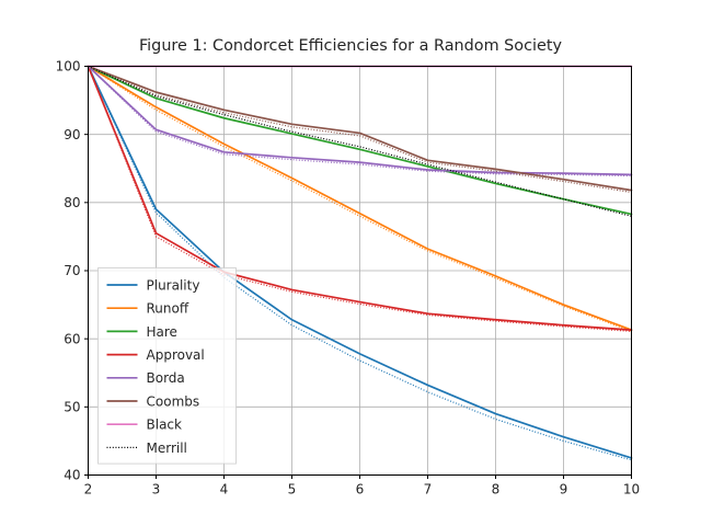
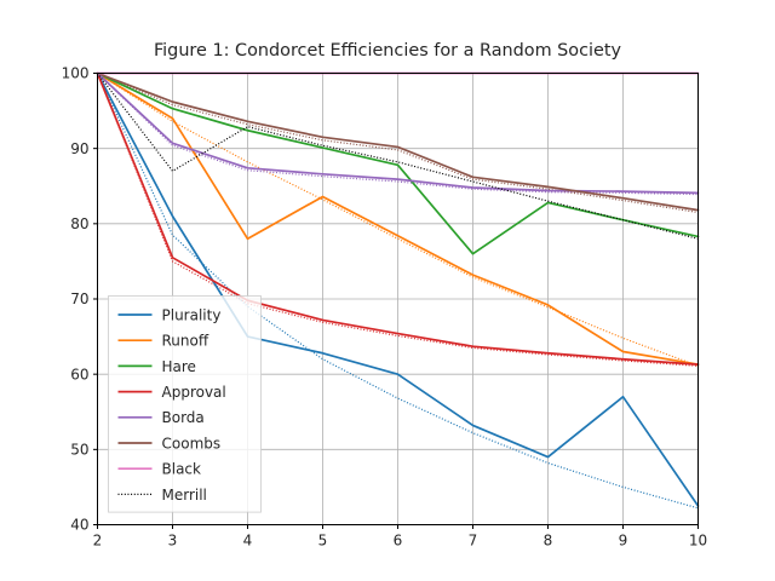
Plurality/3: 79 -> 81
Merrill/3: 96 -> 87
Plurality/4: 70 -> 65
Runoff/4: 89 -> 78
Plurality/6: 58 -> 60
Hare/7: 85 -> 76
Plurality/9: 46 -> 57
Runoff/9: 65 -> 63
